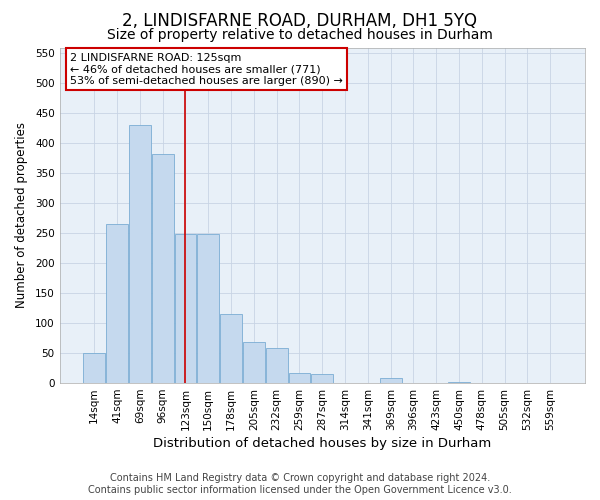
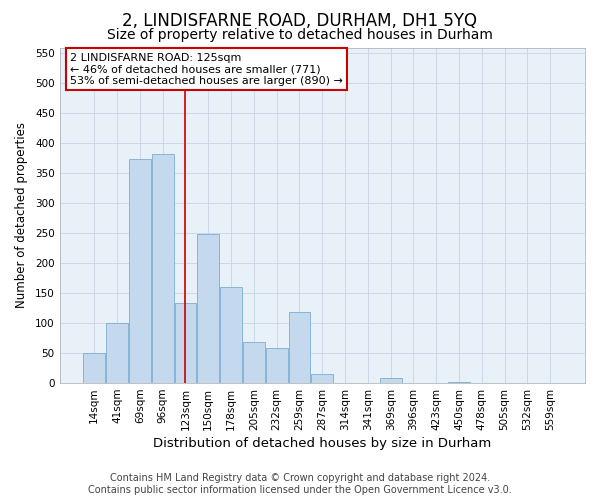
41sqm: 265 -> 100
69sqm: 430 -> 374
123sqm: 248 -> 134
178sqm: 115 -> 160
259sqm: 17 -> 118
